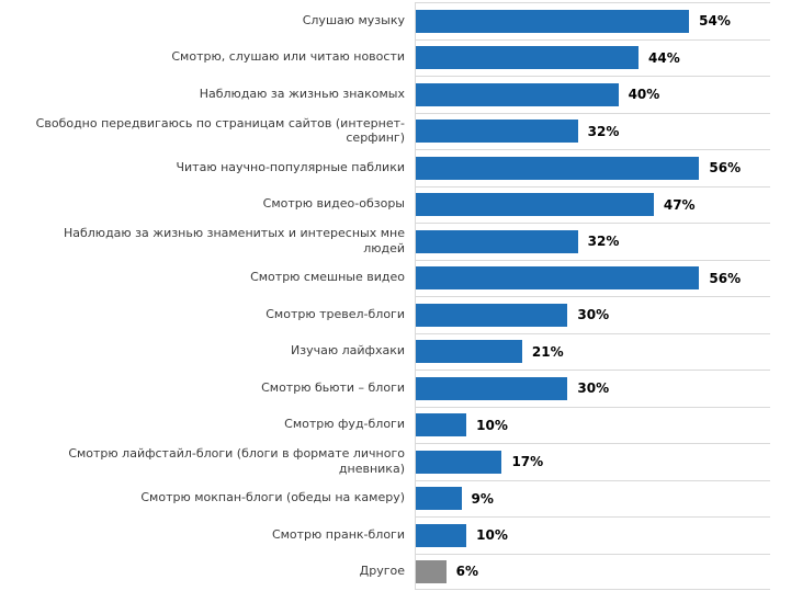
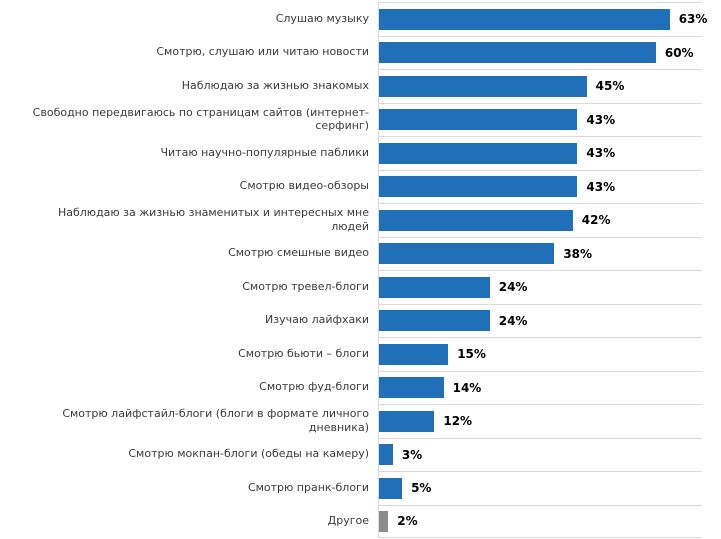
Слушаю музыку: 54% -> 63%
Смотрю, слушаю или читаю новости: 44% -> 60%
Наблюдаю за жизнью знакомых: 40% -> 45%
Свободно передвигаюсь по страницам сайтов (интернет-серфинг): 32% -> 43%
Читаю научно-популярные паблики: 56% -> 43%
Смотрю видео-обзоры: 47% -> 43%
Наблюдаю за жизнью знаменитых и интересных мне людей: 32% -> 42%
Смотрю смешные видео: 56% -> 38%
Смотрю тревел-блоги: 30% -> 24%
Изучаю лайфхаки: 21% -> 24%
Смотрю бьюти – блоги: 30% -> 15%
Смотрю фуд-блоги: 10% -> 14%
Смотрю лайфстайл-блоги (блоги в формате личного дневника): 17% -> 12%
Смотрю мокпан-блоги (обеды на камеру): 9% -> 3%
Смотрю пранк-блоги: 10% -> 5%
Другое: 6% -> 2%
